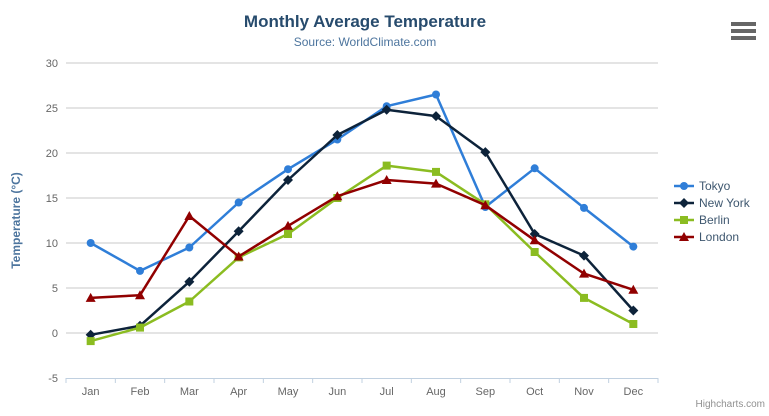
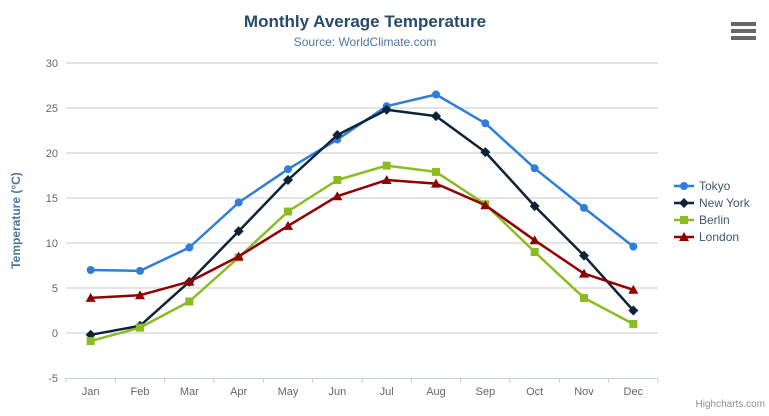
Tokyo/Jan: 10 -> 7
London/Mar: 13 -> 6
Berlin/May: 11 -> 14
Berlin/Jun: 15 -> 17
Tokyo/Sep: 14 -> 23
New York/Oct: 11 -> 14
